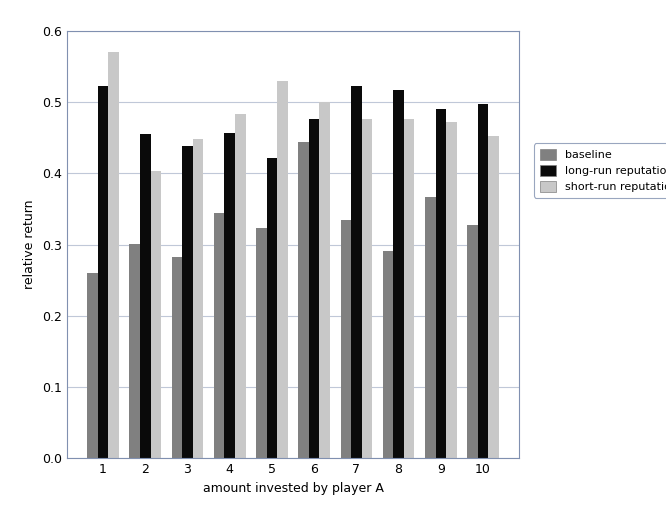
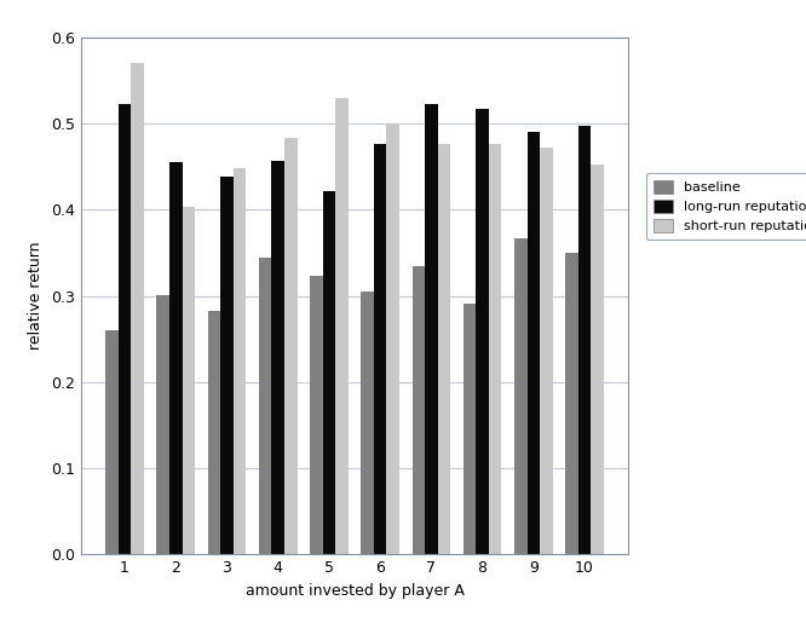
baseline/6: 0.444 -> 0.305
baseline/10: 0.328 -> 0.350
